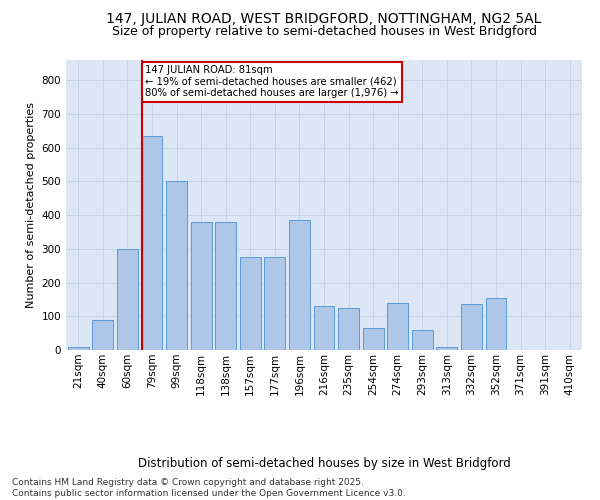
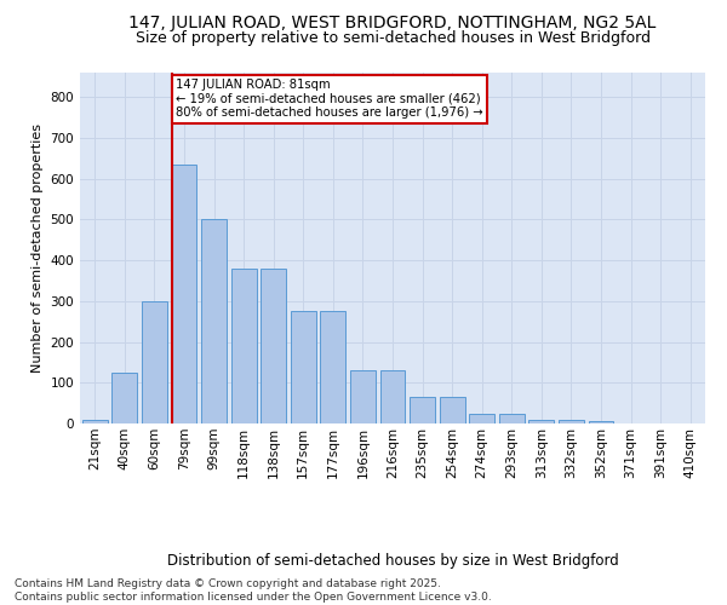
40sqm: 90 -> 125
196sqm: 385 -> 130
235sqm: 125 -> 65
274sqm: 140 -> 25
293sqm: 60 -> 25
332sqm: 135 -> 10
352sqm: 155 -> 5
